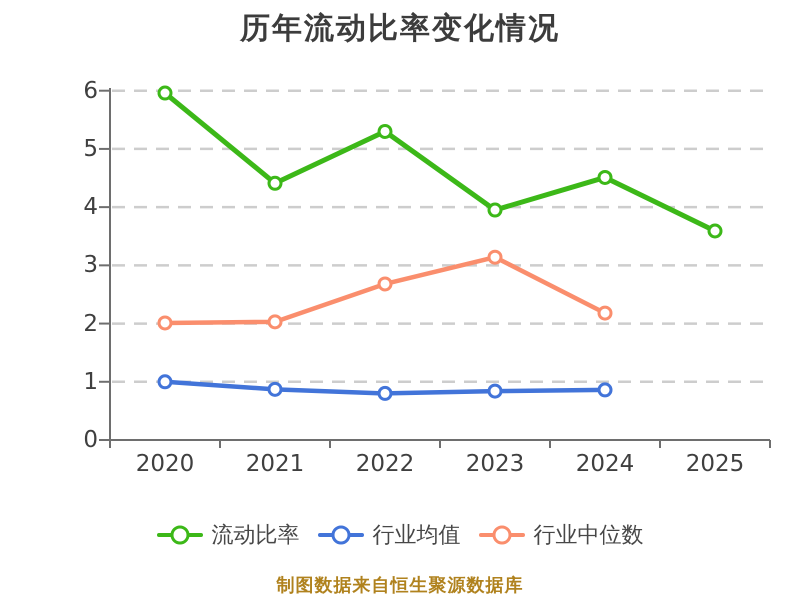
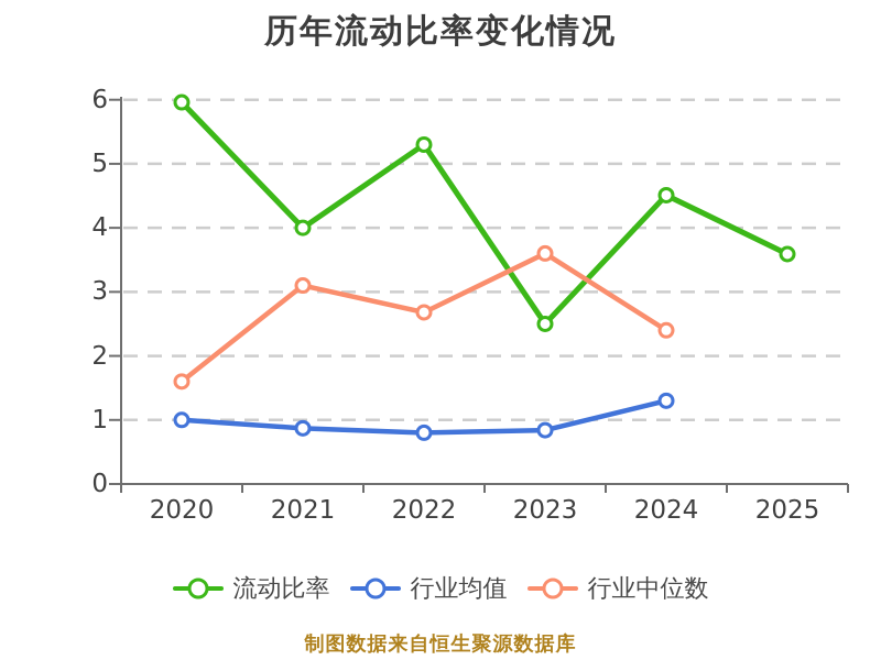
行业中位数/2020: 2.0 -> 1.6
流动比率/2021: 4.4 -> 4.0
行业中位数/2021: 2.0 -> 3.1
流动比率/2023: 4.0 -> 2.5
行业中位数/2023: 3.1 -> 3.6
行业均值/2024: 0.9 -> 1.3
行业中位数/2024: 2.2 -> 2.4
